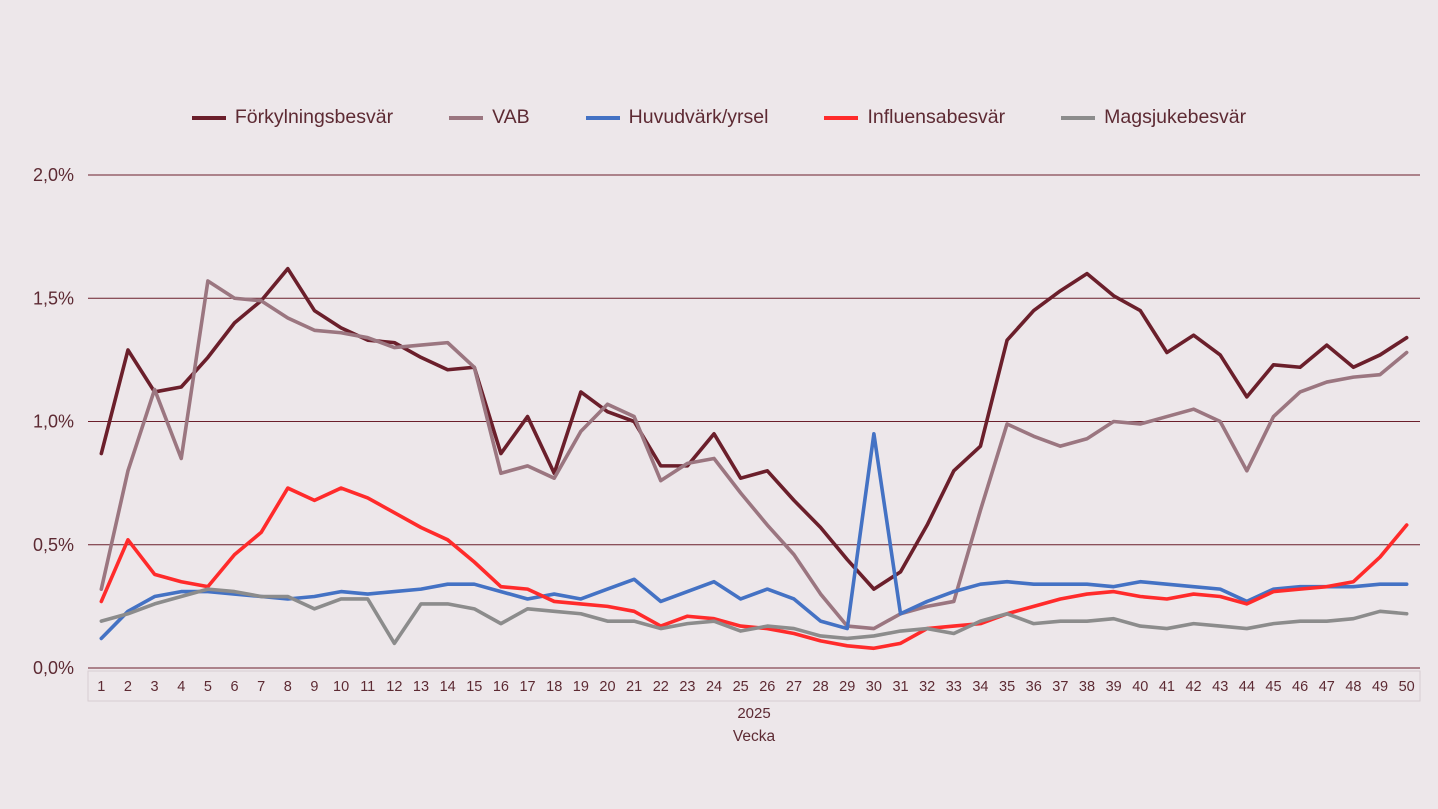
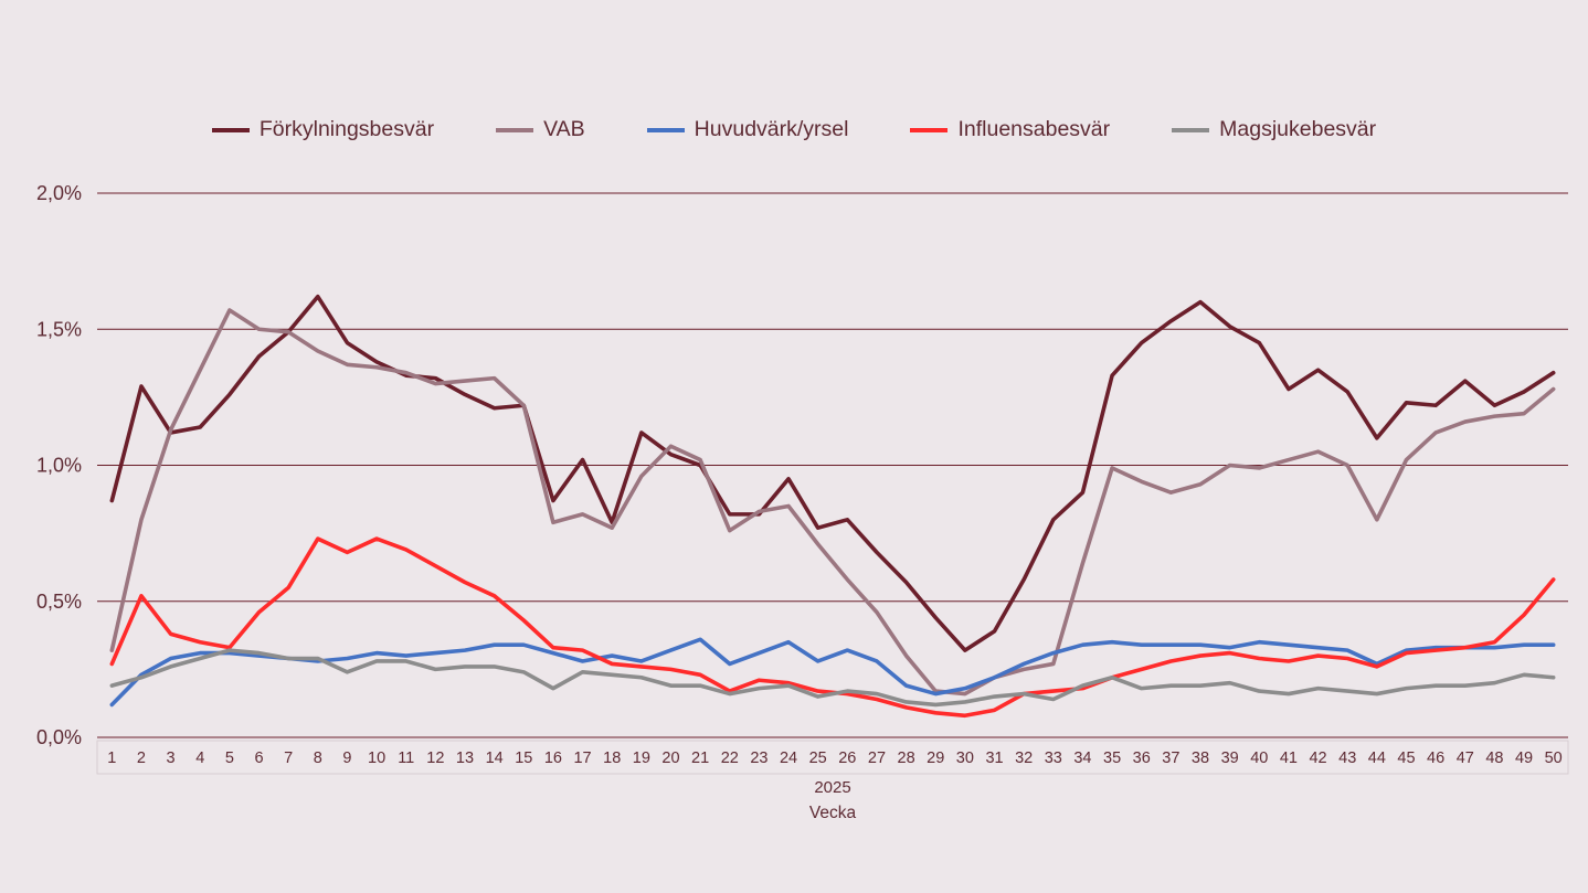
VAB/4: 0,85% -> 1,35%
Magsjukebesvär/12: 0,10% -> 0,25%
Huvudvärk/yrsel/30: 0,95% -> 0,18%
